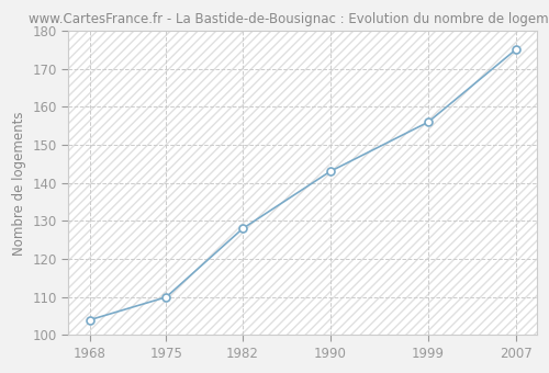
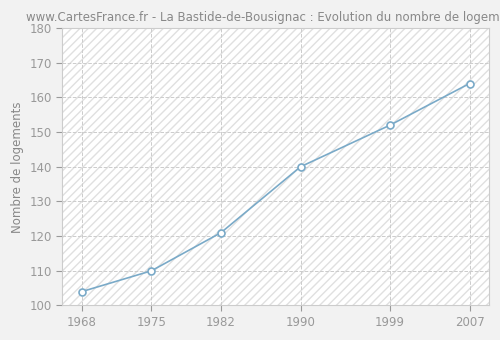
1982: 128 -> 121
1990: 143 -> 140
1999: 156 -> 152
2007: 175 -> 164
